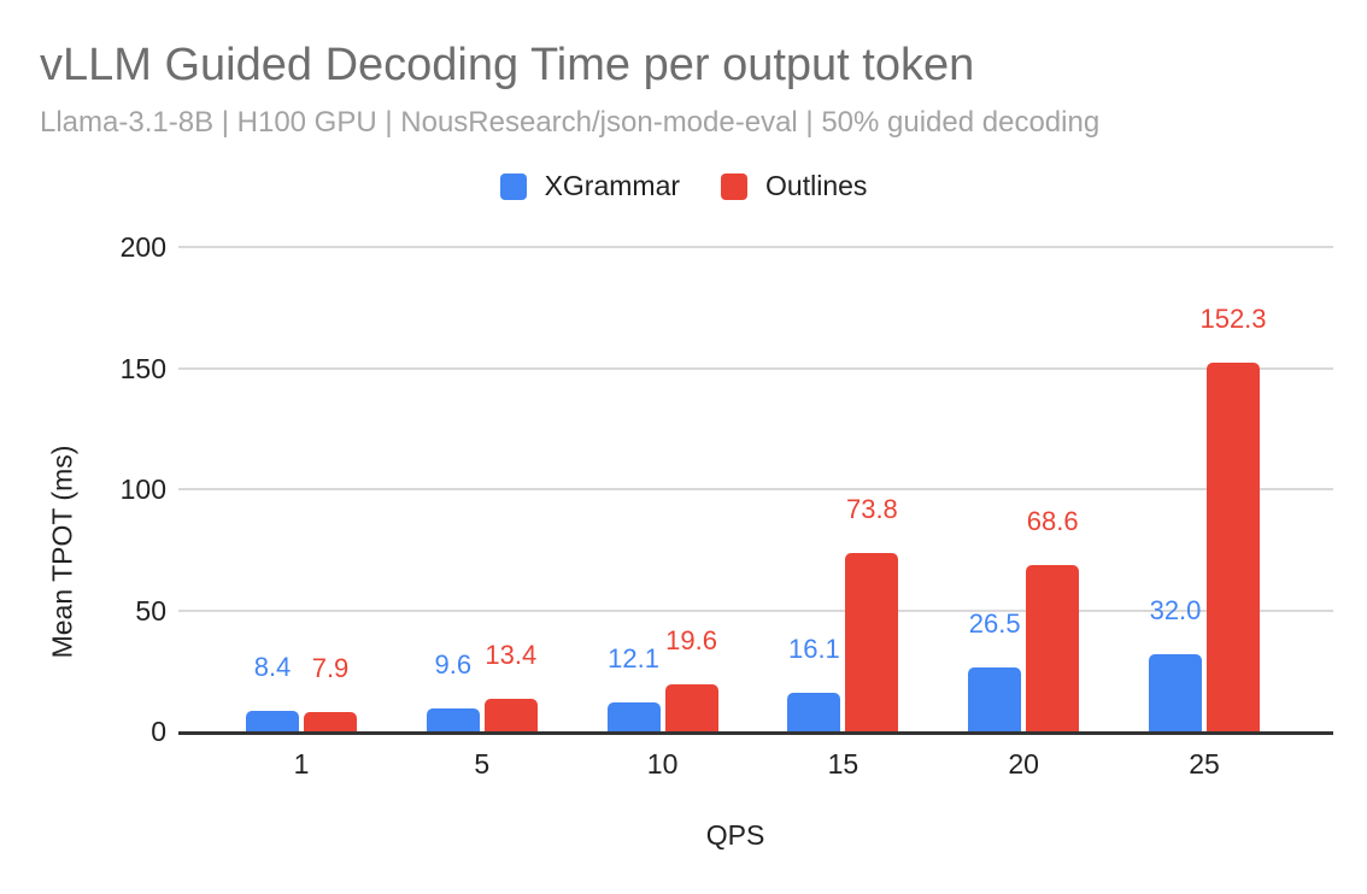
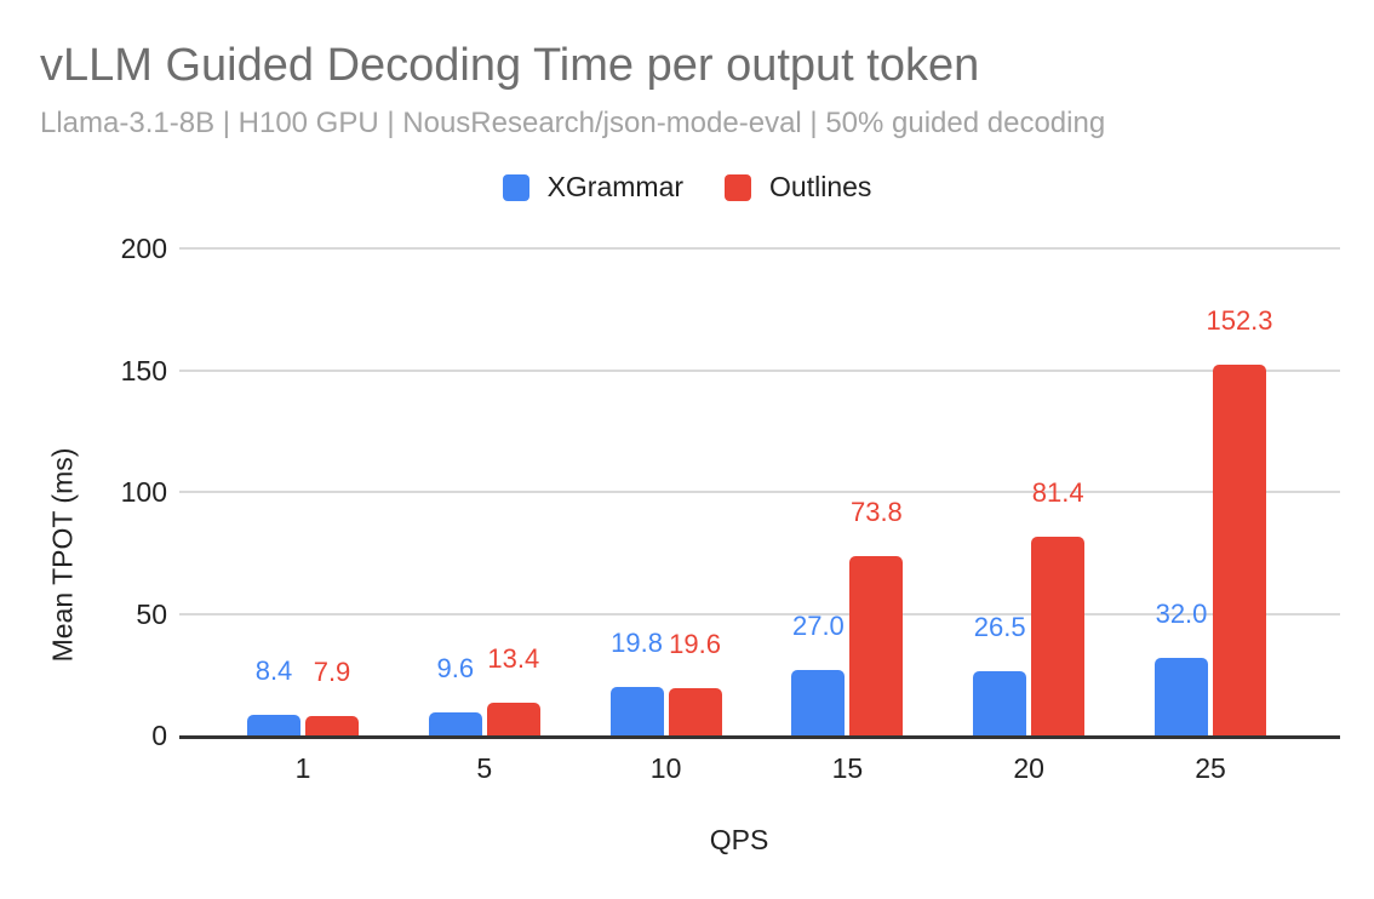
XGrammar/10: 12.1 -> 19.8
XGrammar/15: 16.1 -> 27.0
Outlines/20: 68.6 -> 81.4
